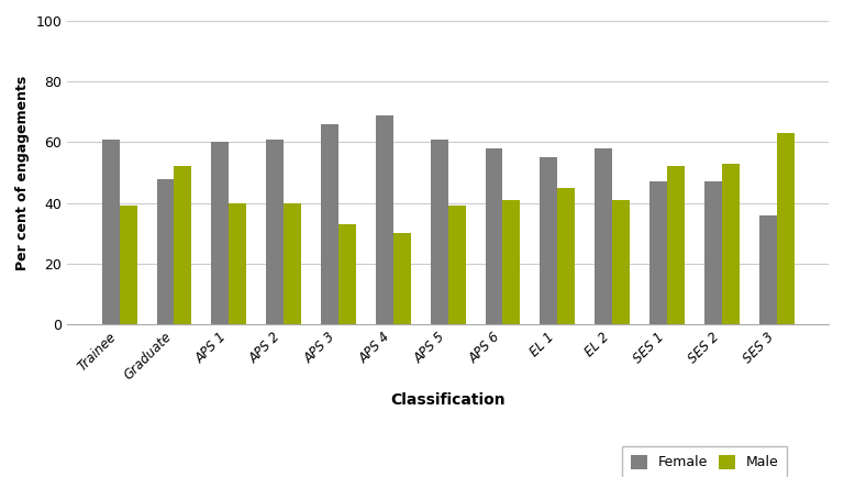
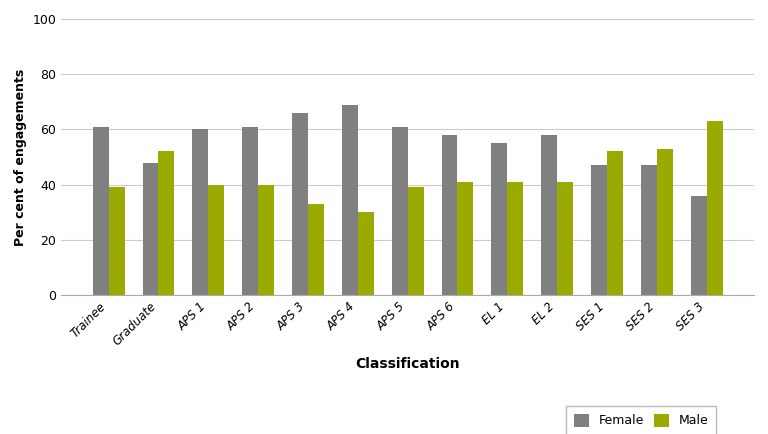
Male/EL 1: 45 -> 41
